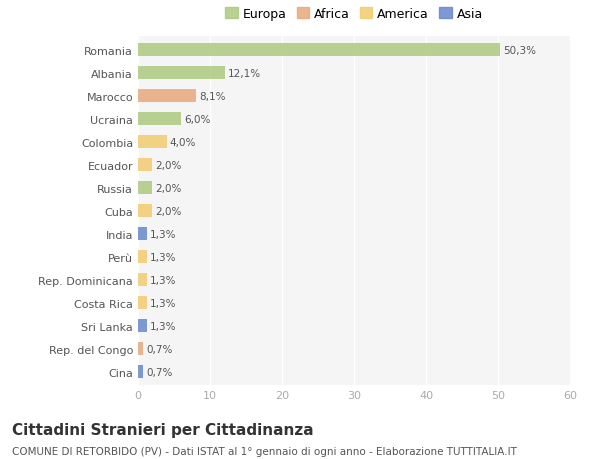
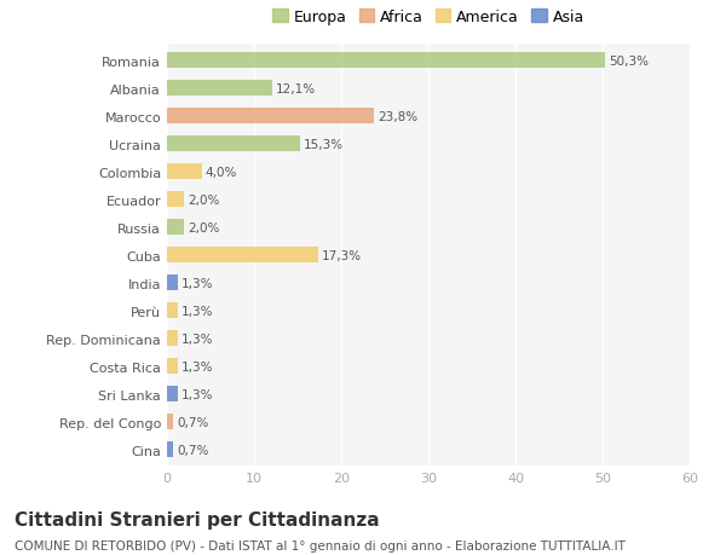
Marocco: 8,1% -> 23,8%
Ucraina: 6,0% -> 15,3%
Cuba: 2,0% -> 17,3%
